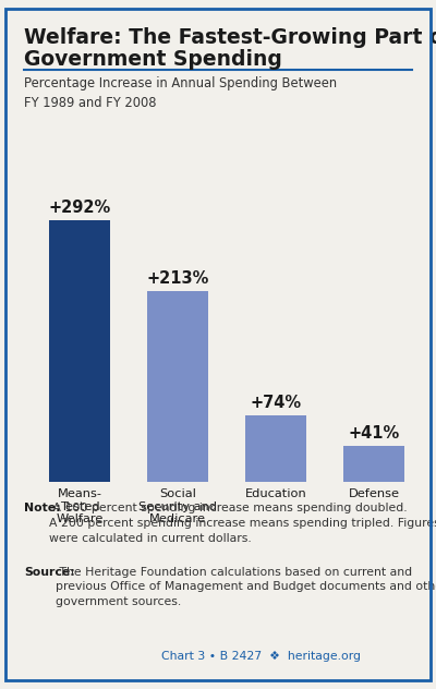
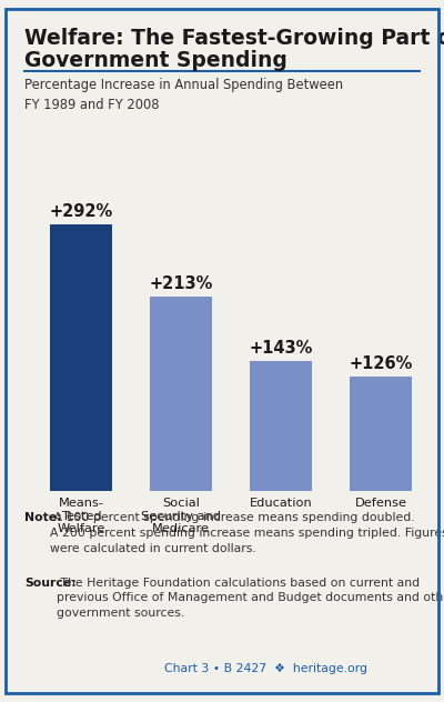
Education: +74% -> +143%
Defense: +41% -> +126%
